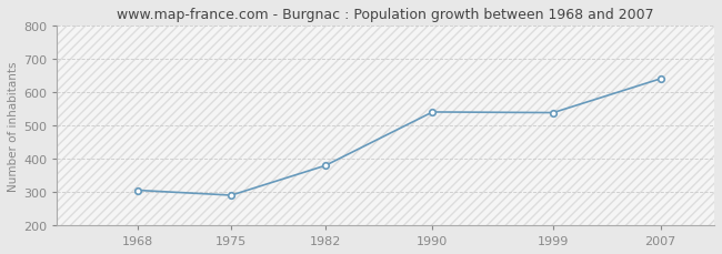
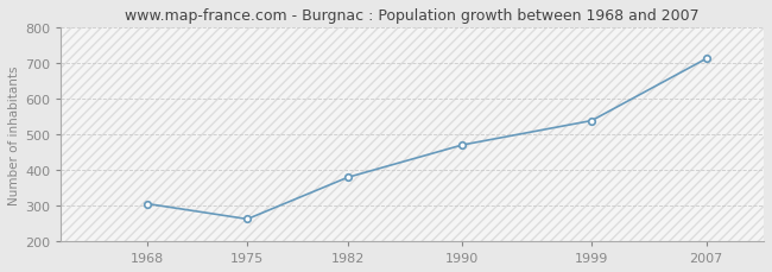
1975: 290 -> 262
1990: 540 -> 470
2007: 640 -> 712
